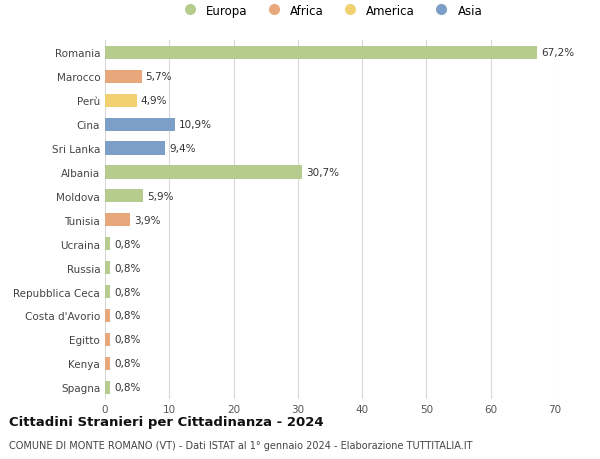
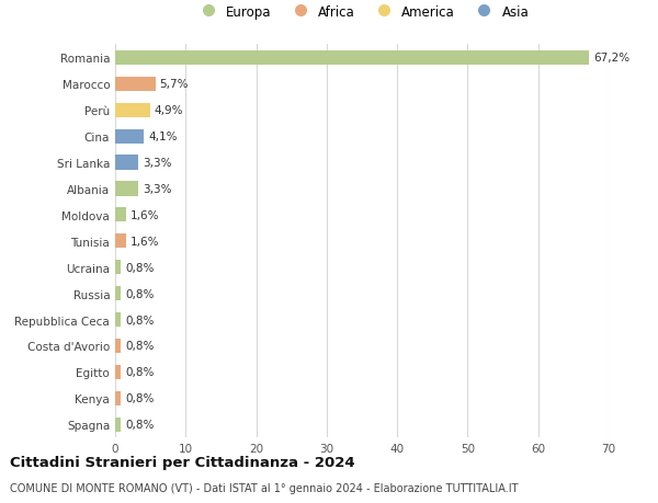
Cina: 10,9% -> 4,1%
Sri Lanka: 9,4% -> 3,3%
Albania: 30,7% -> 3,3%
Moldova: 5,9% -> 1,6%
Tunisia: 3,9% -> 1,6%
